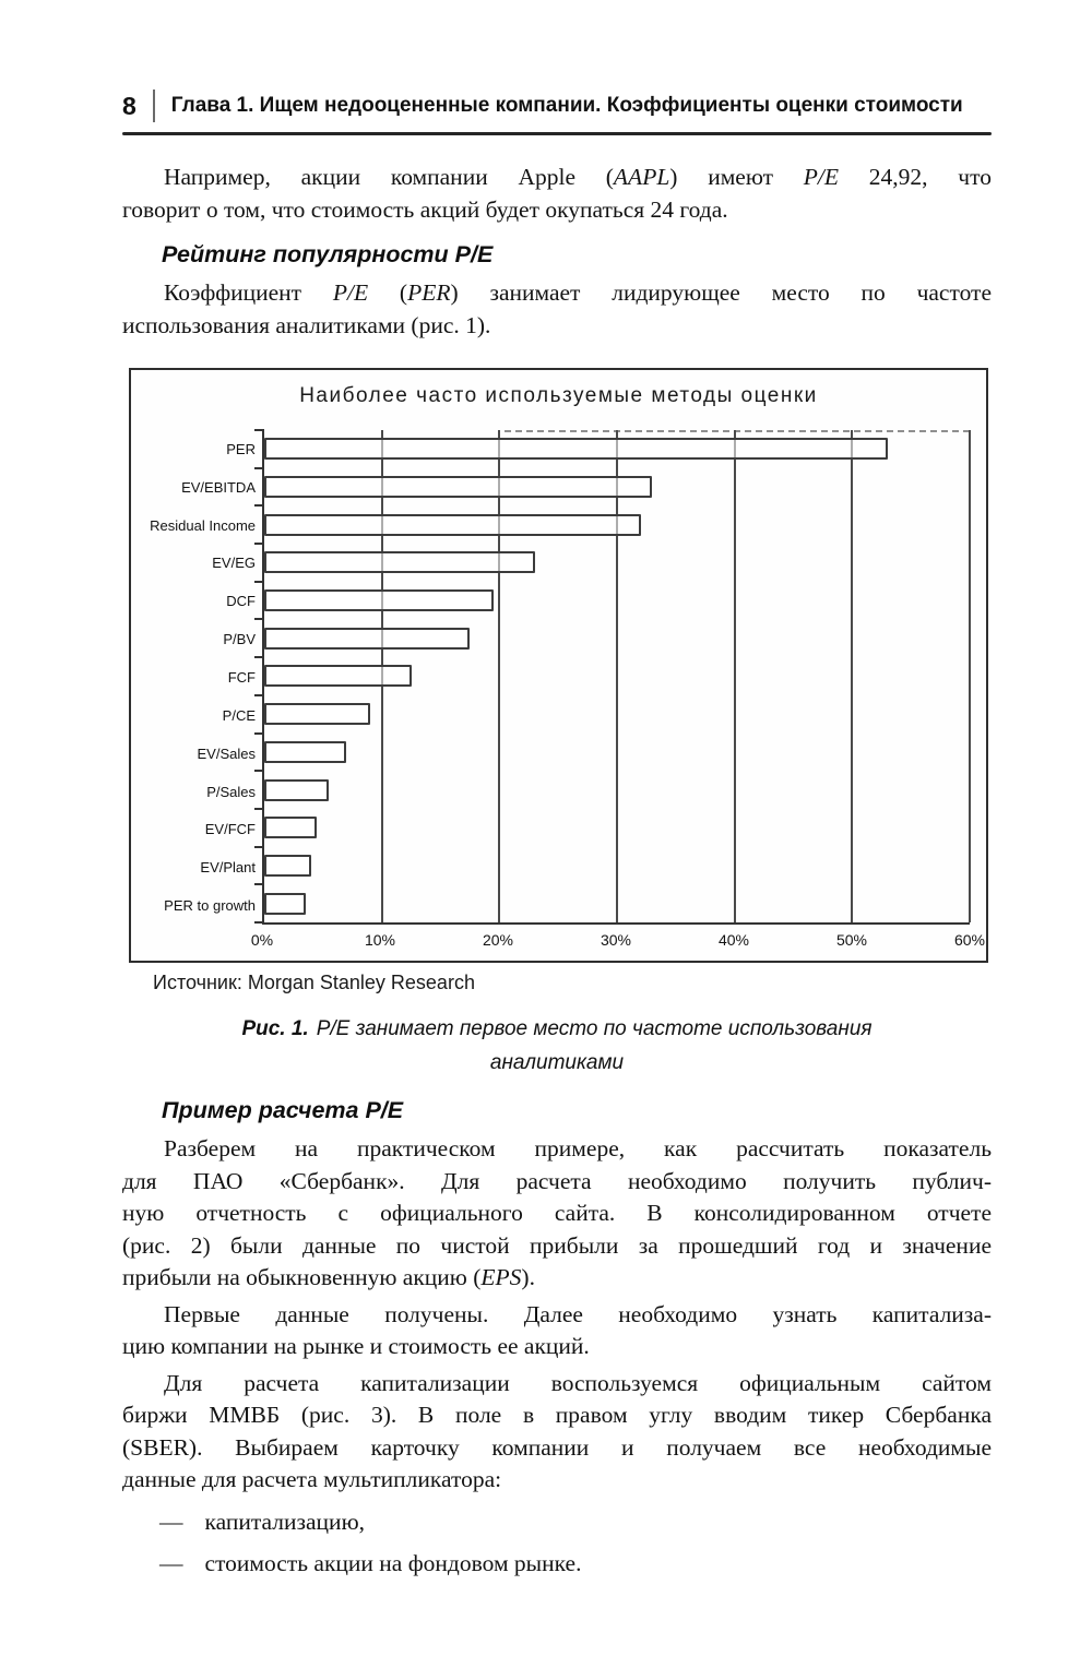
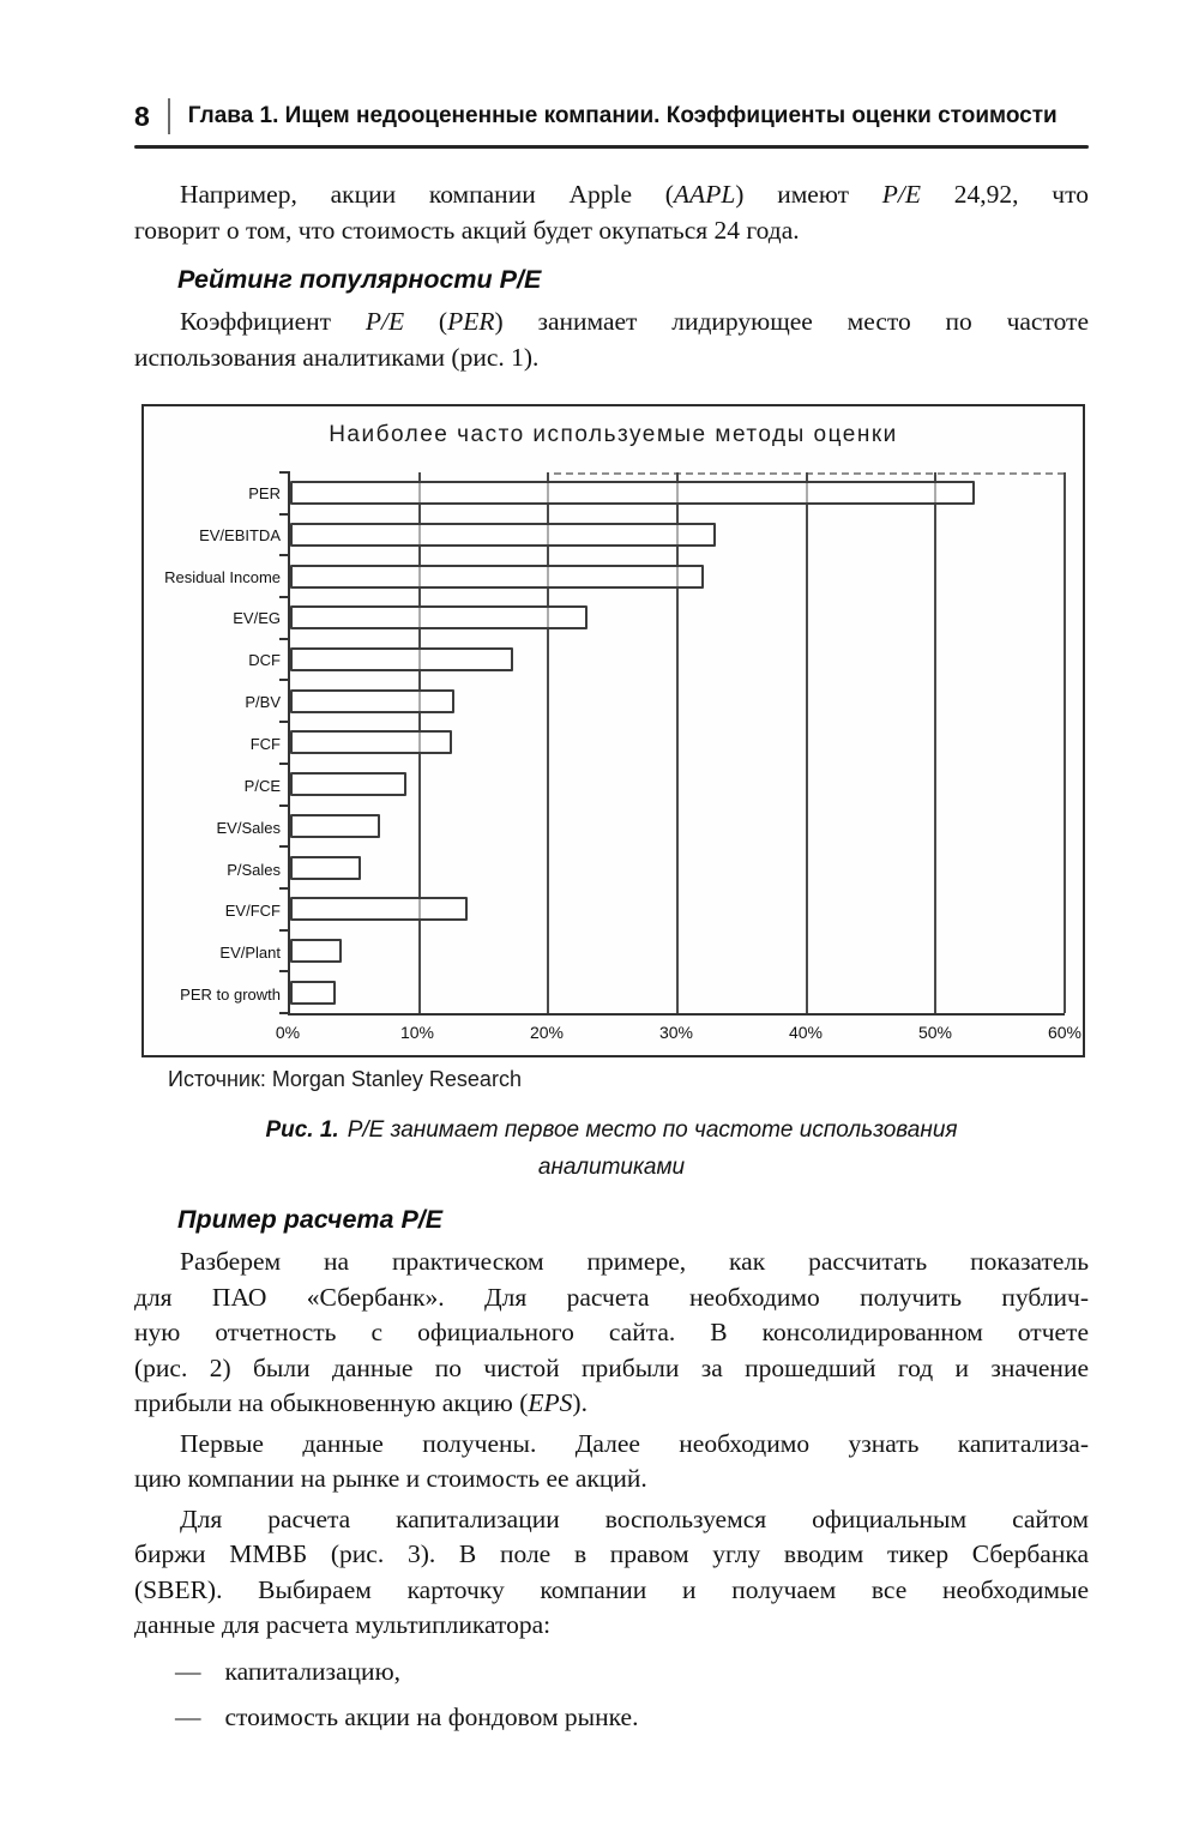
DCF: 19.5% -> 17.3%
P/BV: 17.5% -> 12.7%
EV/FCF: 4.5% -> 13.7%
